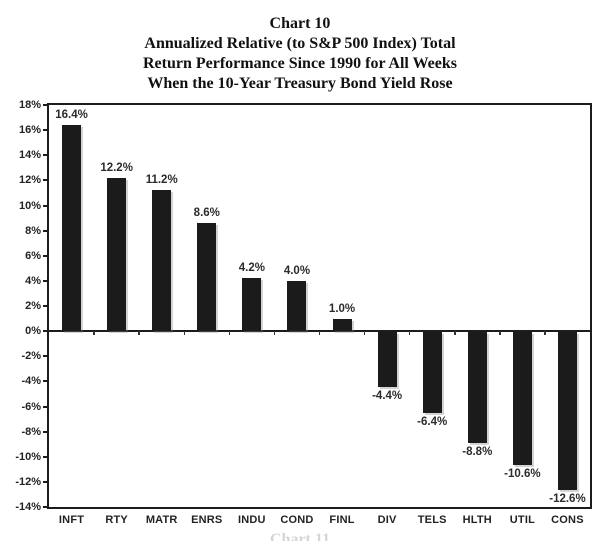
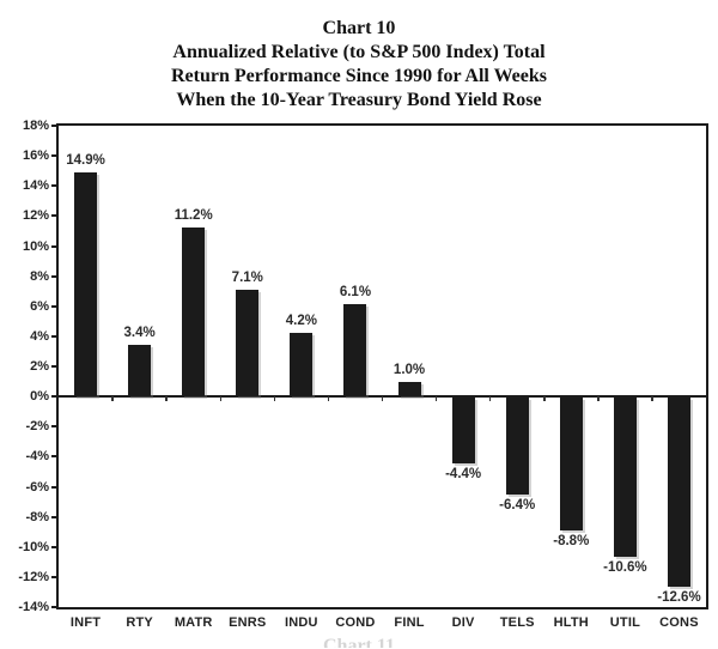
INFT: 16.4% -> 14.9%
RTY: 12.2% -> 3.4%
ENRS: 8.6% -> 7.1%
COND: 4.0% -> 6.1%
